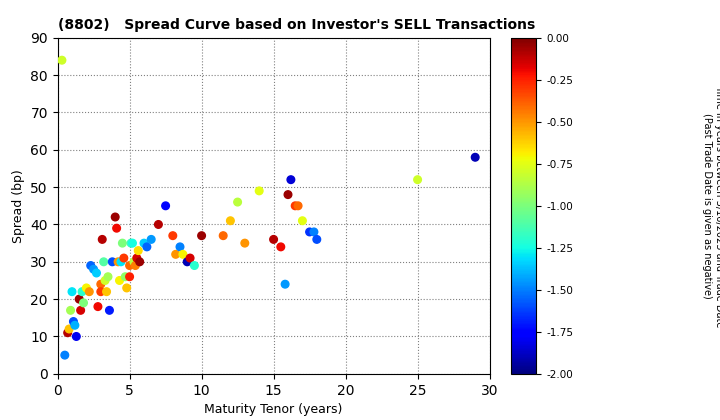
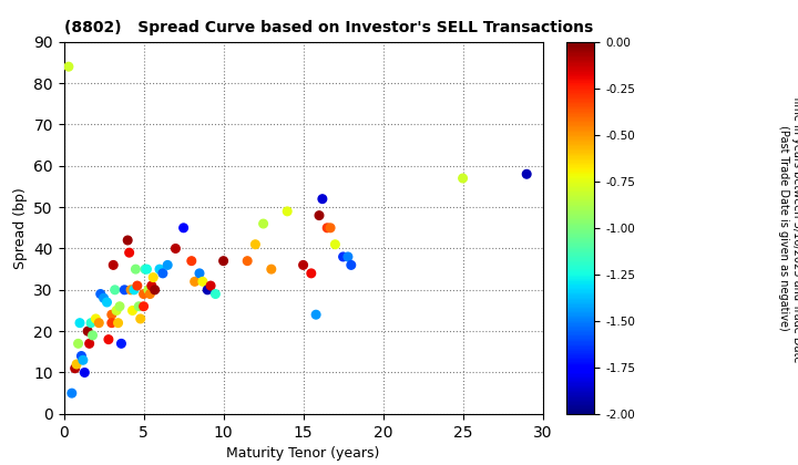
25: 52 -> 57
